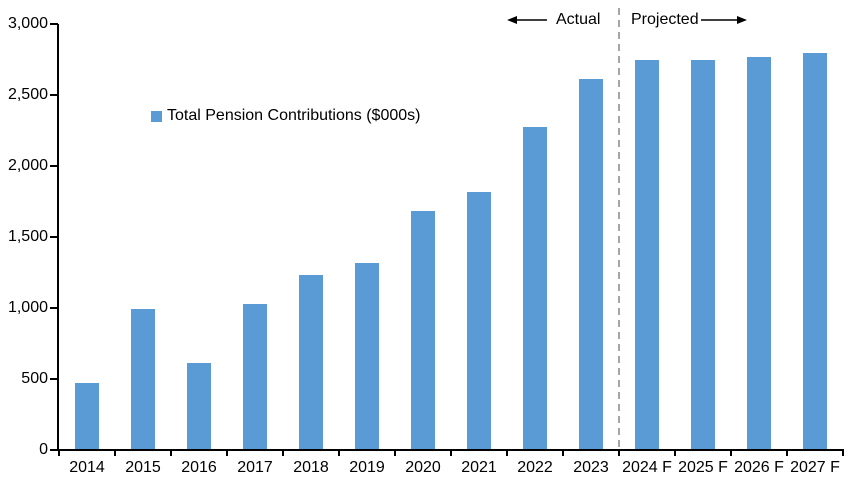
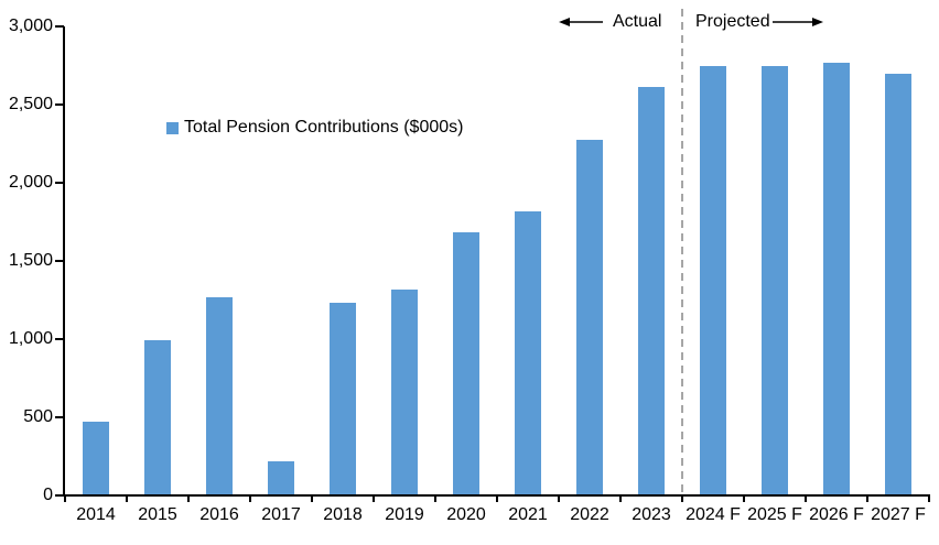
2016: 610 -> 1270
2017: 1030 -> 220
2027 F: 2800 -> 2700
